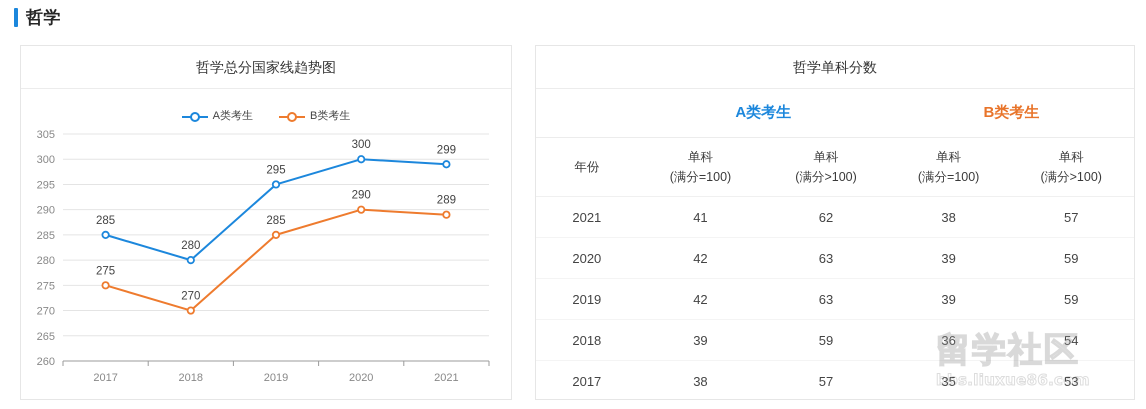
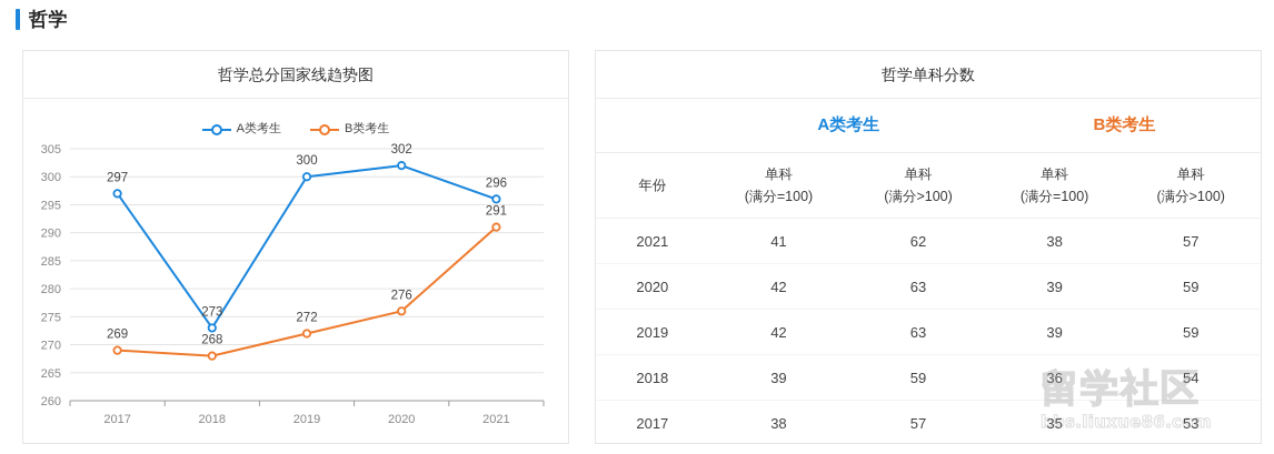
A类考生/2017: 285 -> 297
B类考生/2017: 275 -> 269
A类考生/2018: 280 -> 273
B类考生/2018: 270 -> 268
A类考生/2019: 295 -> 300
B类考生/2019: 285 -> 272
A类考生/2020: 300 -> 302
B类考生/2020: 290 -> 276
A类考生/2021: 299 -> 296
B类考生/2021: 289 -> 291
